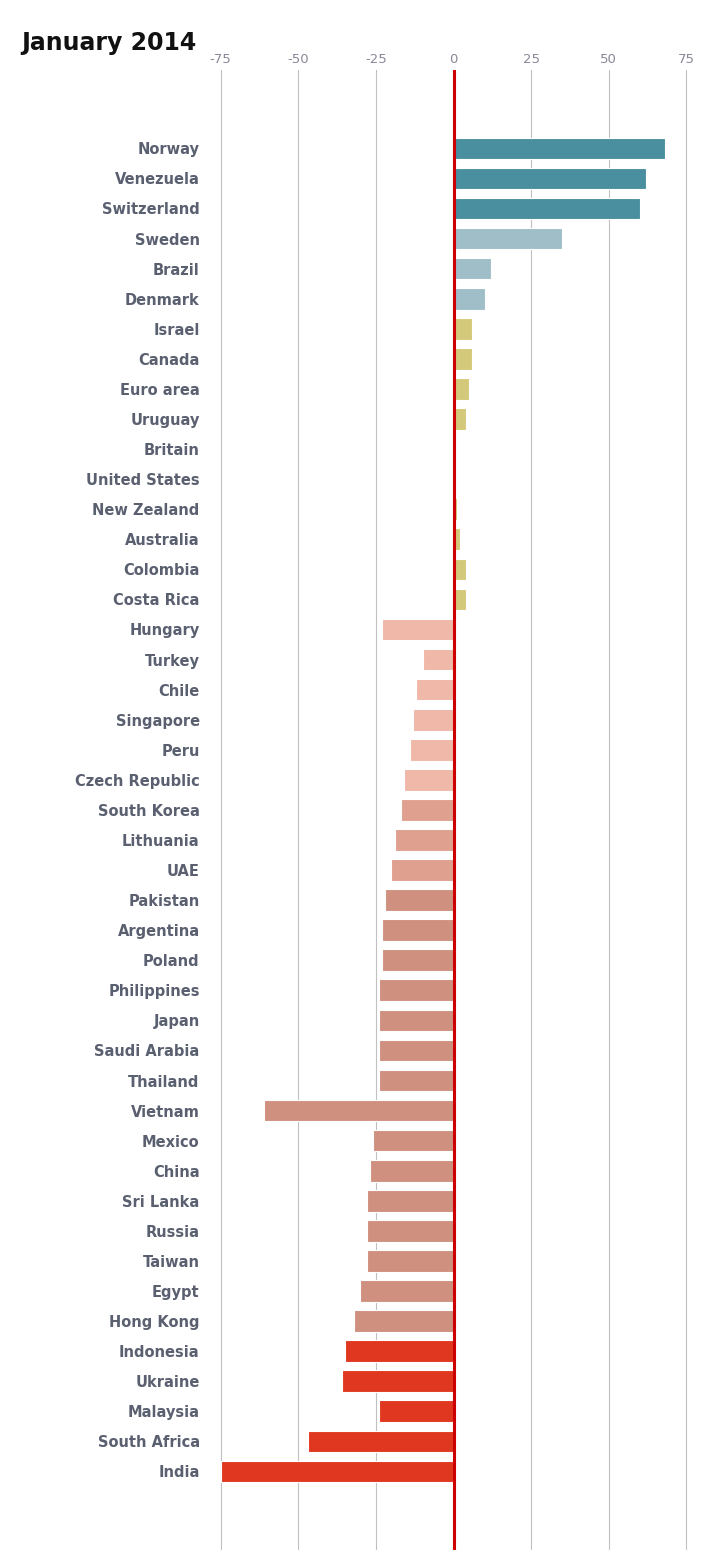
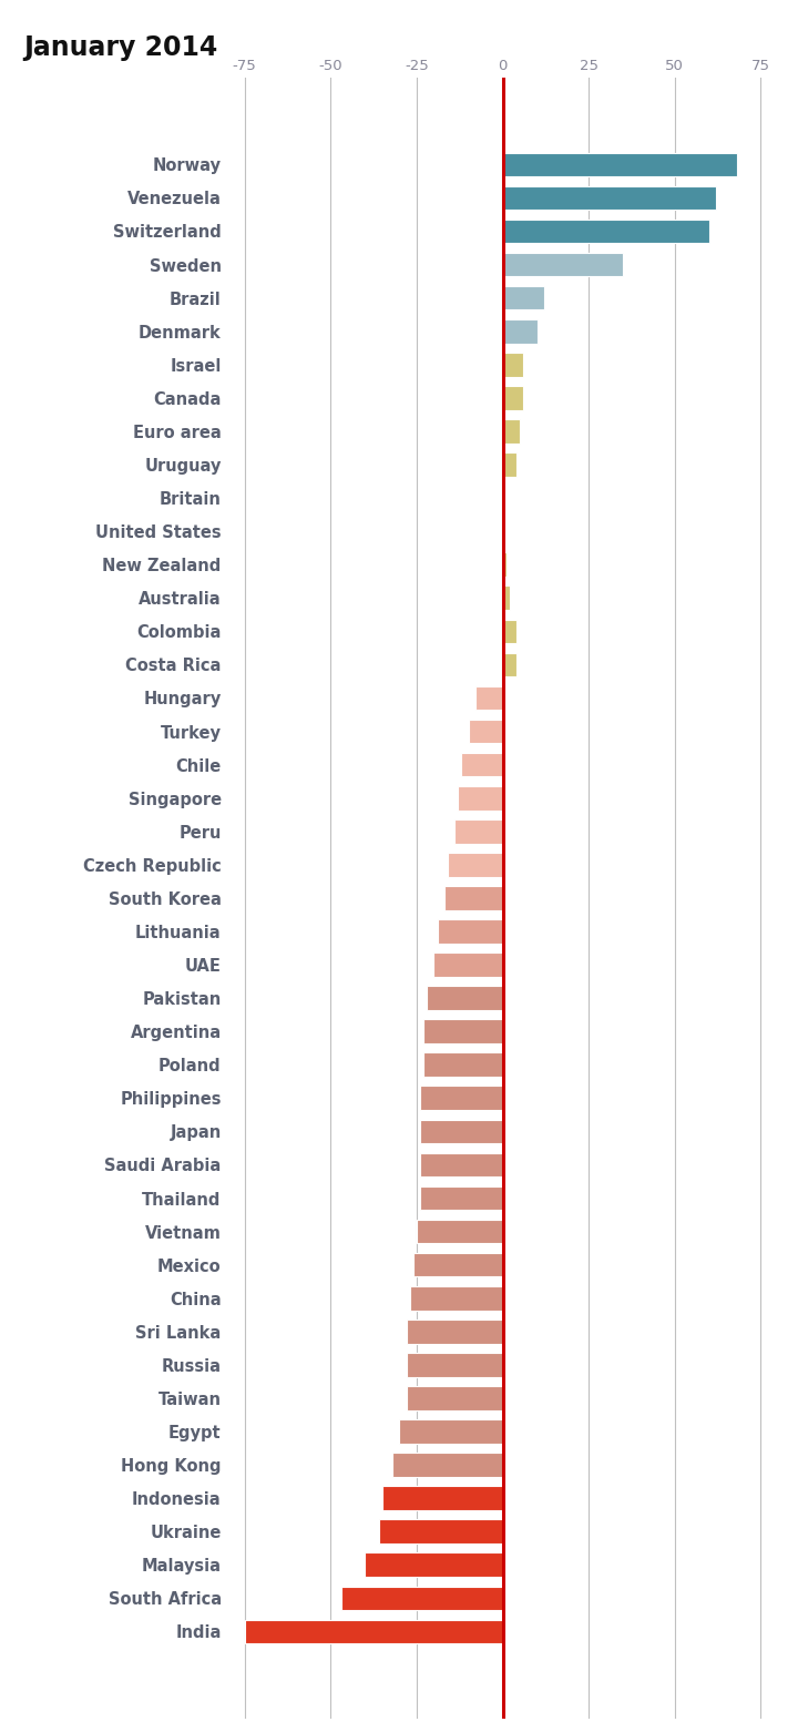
Hungary: -23.0 -> -8.0
Vietnam: -61.0 -> -25.0
Malaysia: -24.0 -> -40.0
